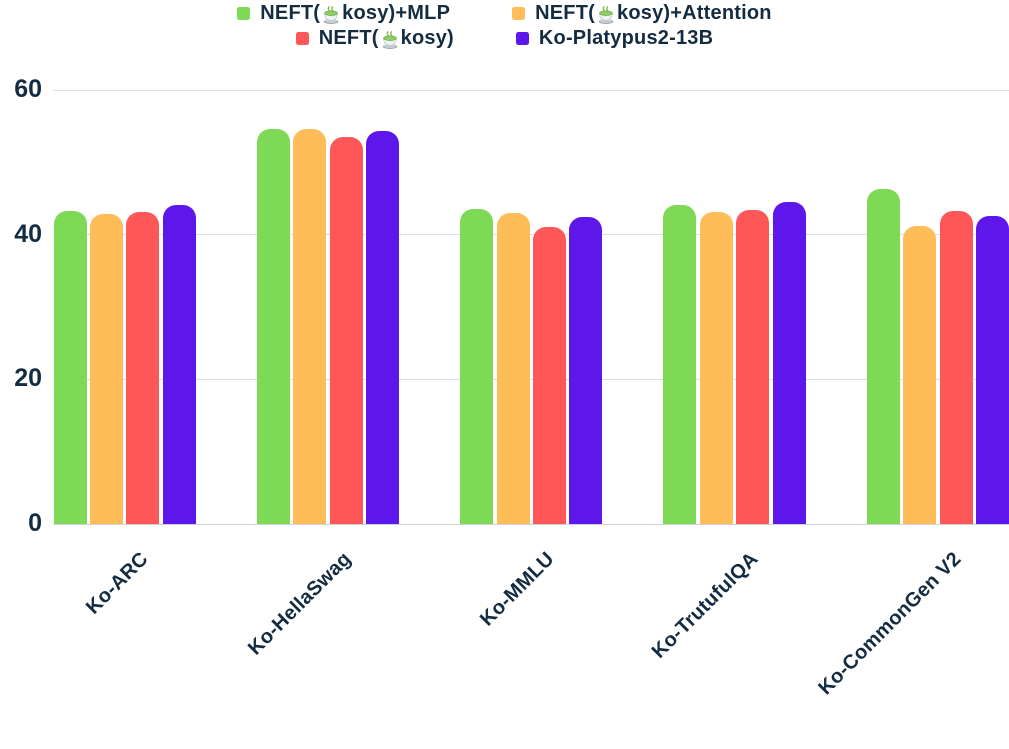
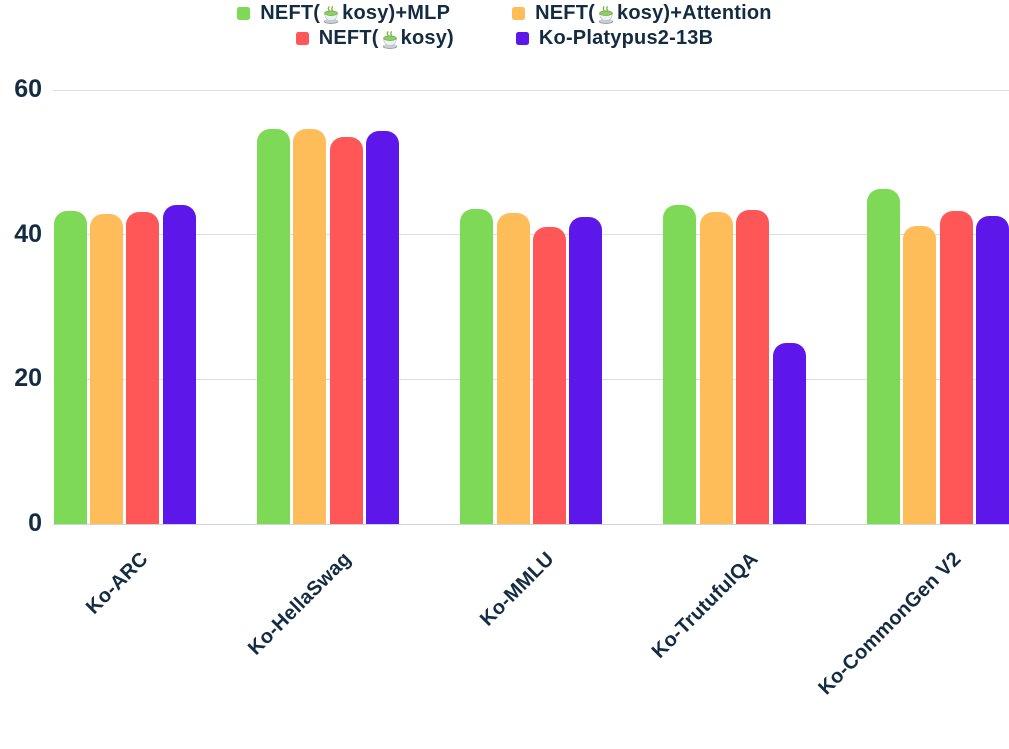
Ko-Platypus2-13B/Ko-TrutufulQA: 44 -> 25
